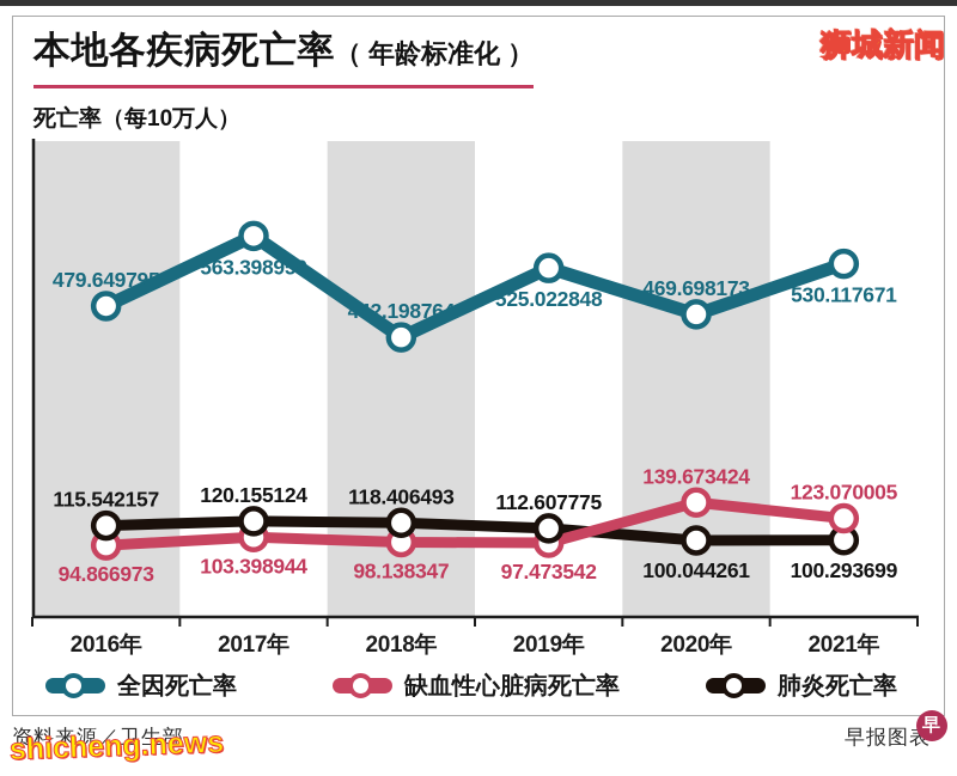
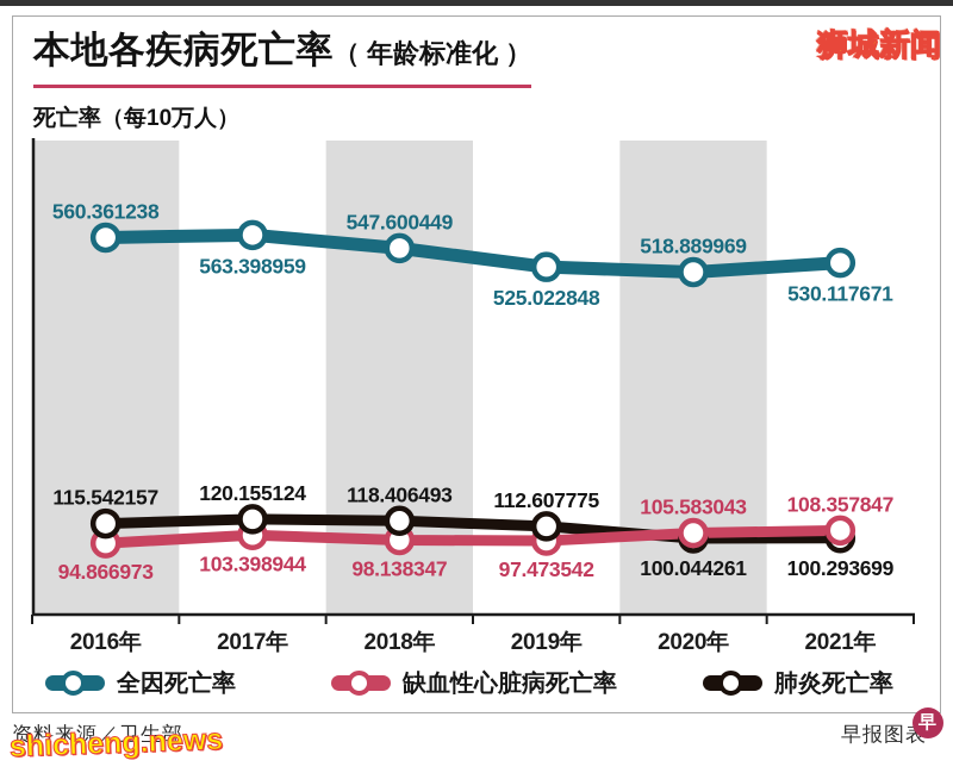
全因死亡率/2016年: 479.649795 -> 560.361238
全因死亡率/2018年: 442.198764 -> 547.600449
全因死亡率/2020年: 469.698173 -> 518.889969
缺血性心脏病死亡率/2020年: 139.673424 -> 105.583043
缺血性心脏病死亡率/2021年: 123.070005 -> 108.357847
